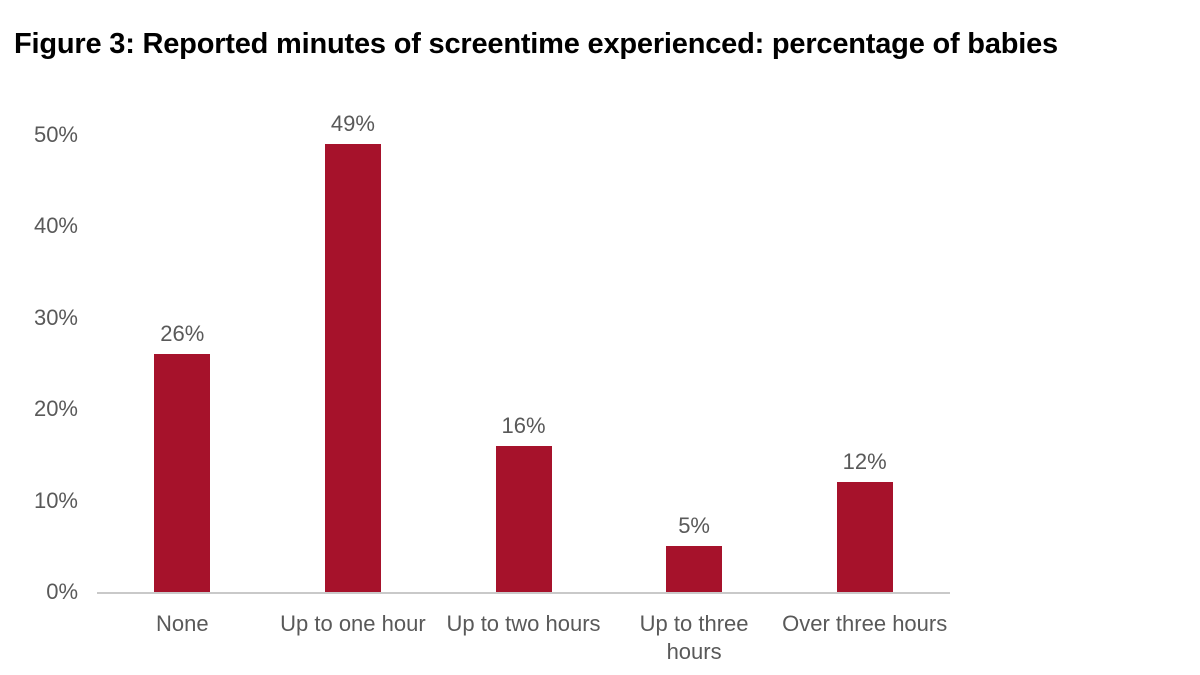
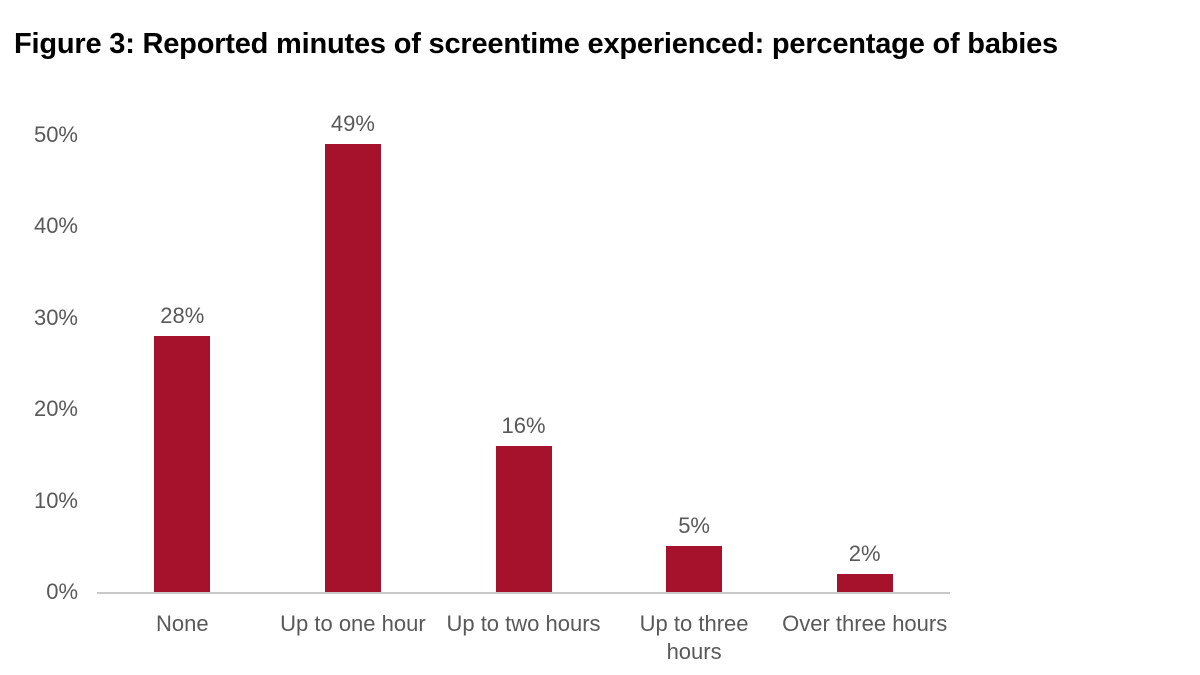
None: 26% -> 28%
Over three hours: 12% -> 2%
